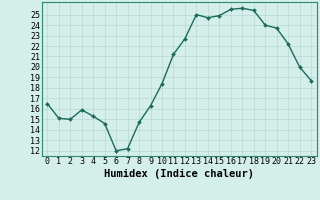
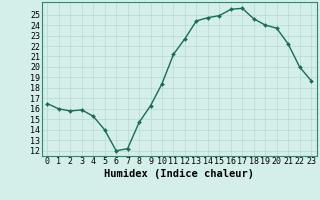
1: 15.1 -> 16.0
2: 15.0 -> 15.8
5: 14.6 -> 14.0
13: 25.0 -> 24.4
18: 25.4 -> 24.6
